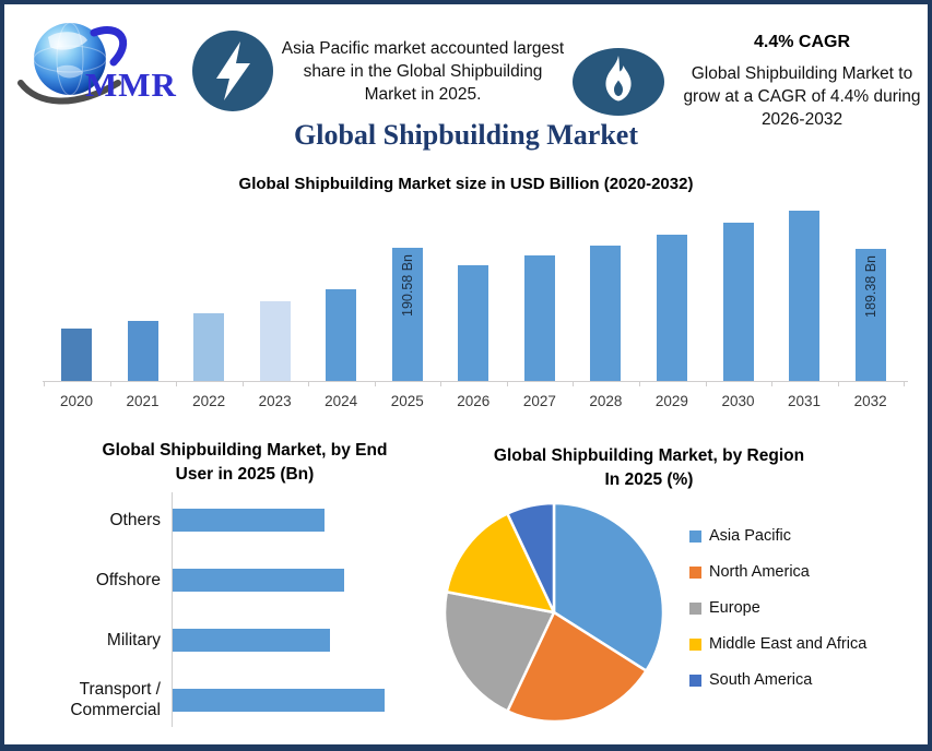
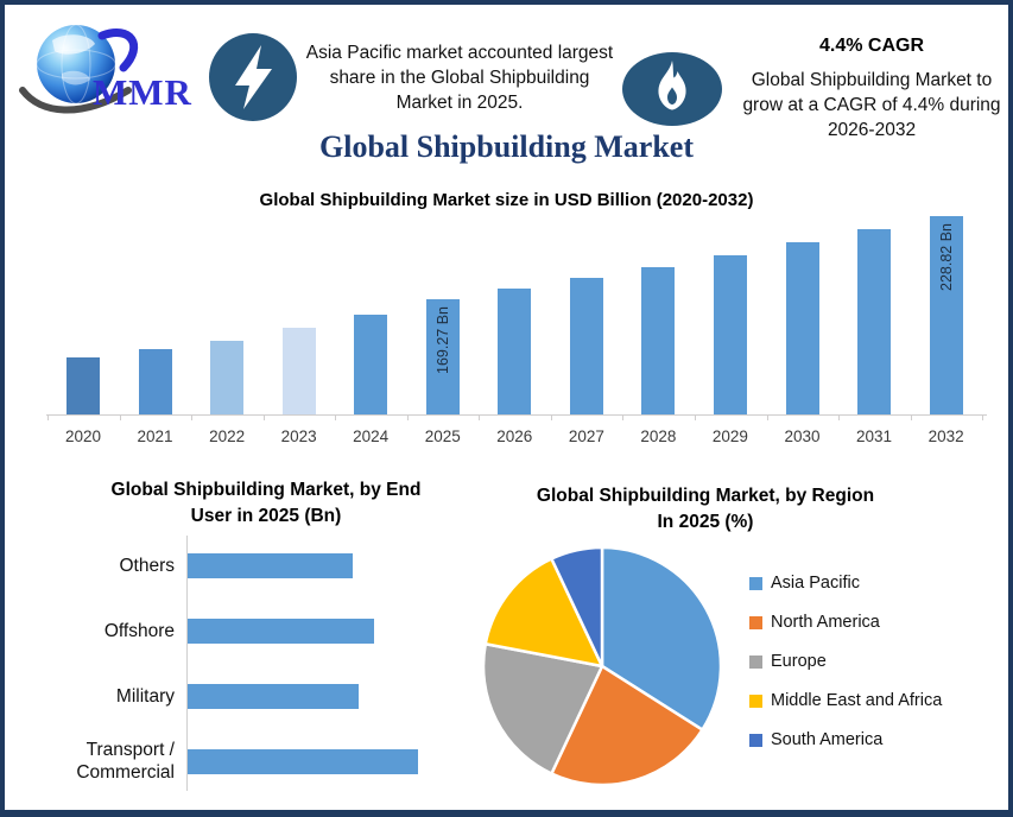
Global Shipbuilding Market size in USD Billion (2020-2032)/2025: 190.58 -> 169.27
Global Shipbuilding Market size in USD Billion (2020-2032)/2032: 189.38 -> 228.82
